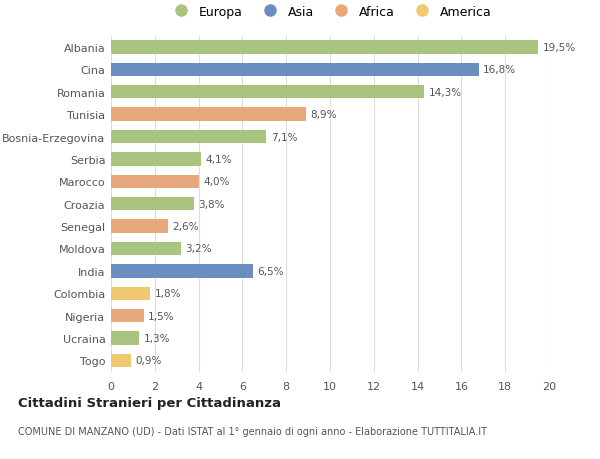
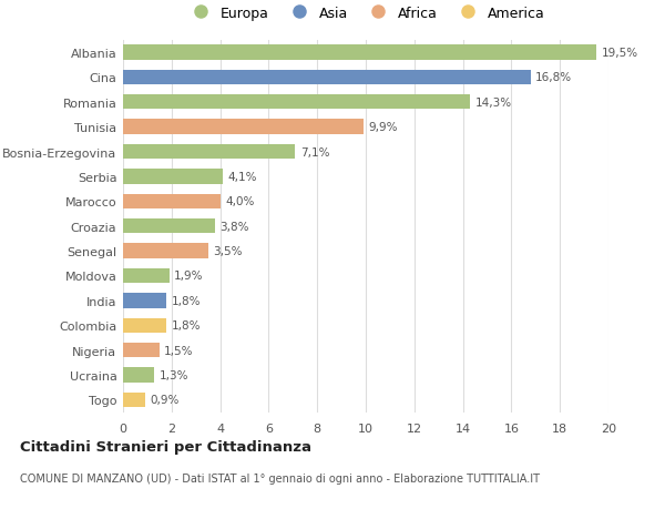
Tunisia: 8,9% -> 9,9%
Senegal: 2,6% -> 3,5%
Moldova: 3,2% -> 1,9%
India: 6,5% -> 1,8%
